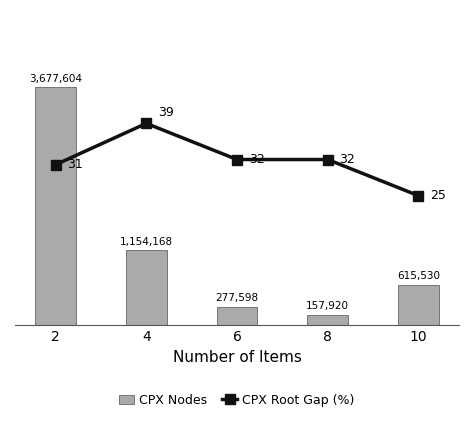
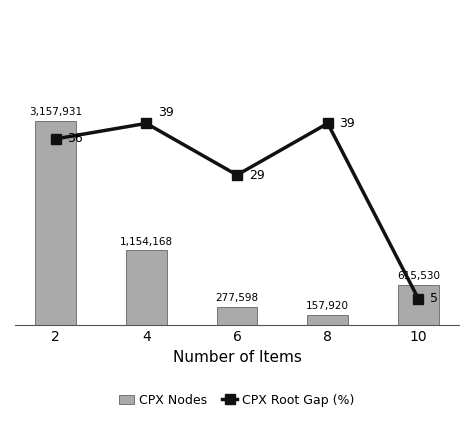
CPX Nodes/2: 3,677,604 -> 3,157,931
CPX Root Gap (%)/2: 31 -> 36
CPX Root Gap (%)/6: 32 -> 29
CPX Root Gap (%)/8: 32 -> 39
CPX Root Gap (%)/10: 25 -> 5
